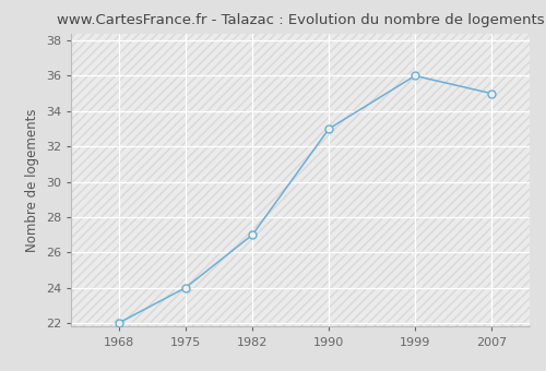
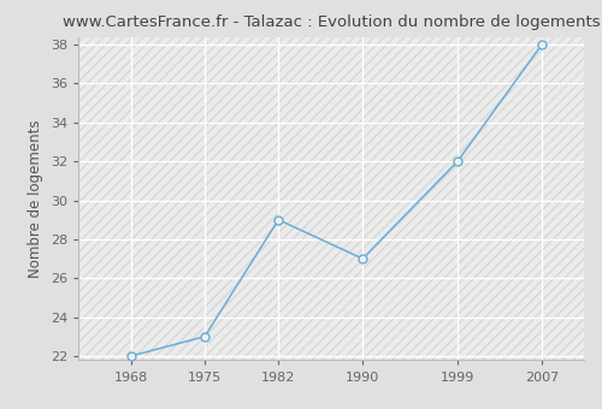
1975: 24 -> 23
1982: 27 -> 29
1990: 33 -> 27
1999: 36 -> 32
2007: 35 -> 38
